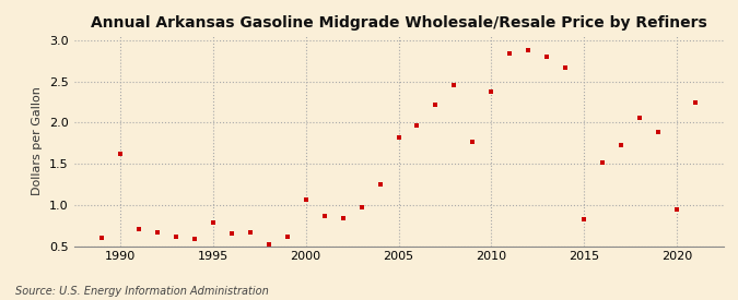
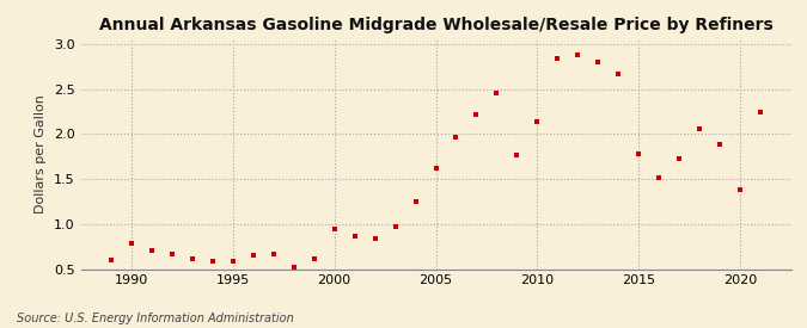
1990: 1.62 -> 0.78
1995: 0.78 -> 0.59
2000: 1.06 -> 0.94
2005: 1.82 -> 1.62
2010: 2.38 -> 2.14
2015: 0.82 -> 1.78
2020: 0.94 -> 1.38
